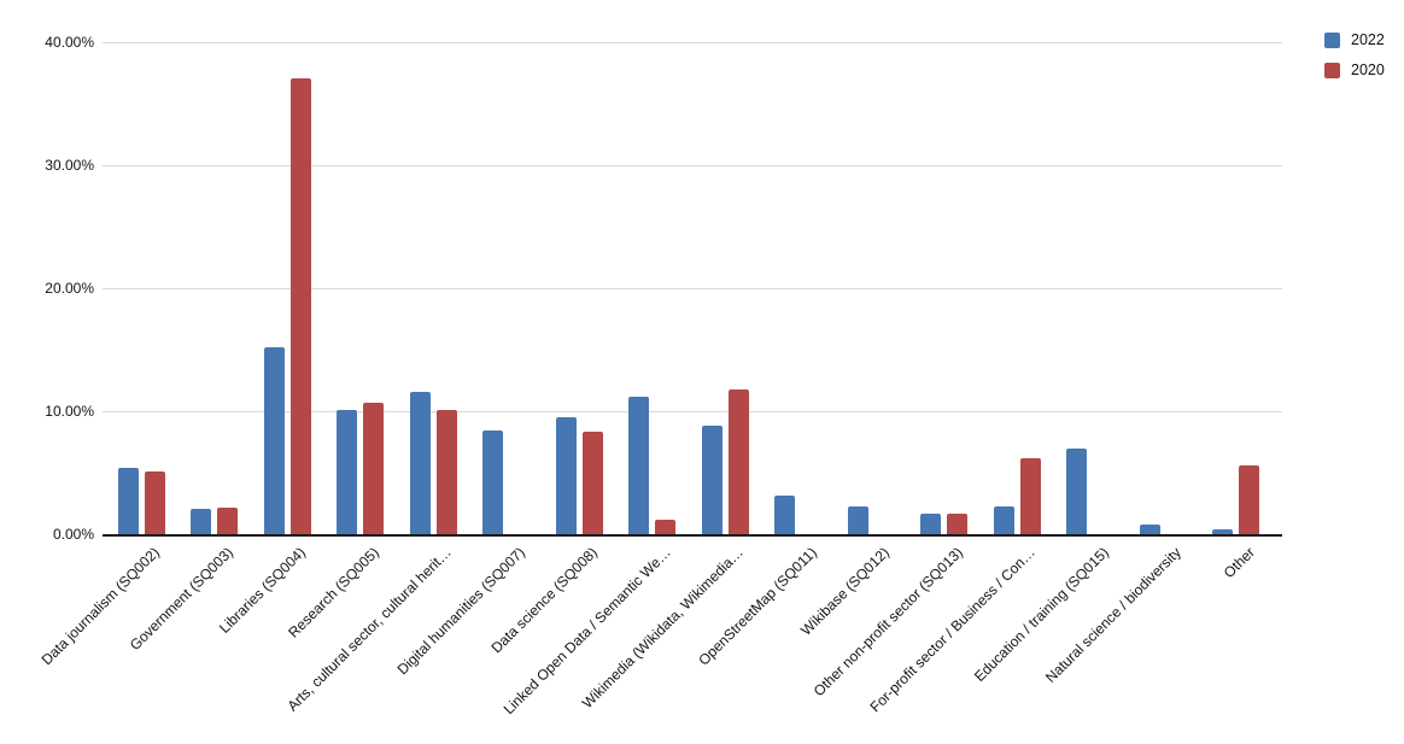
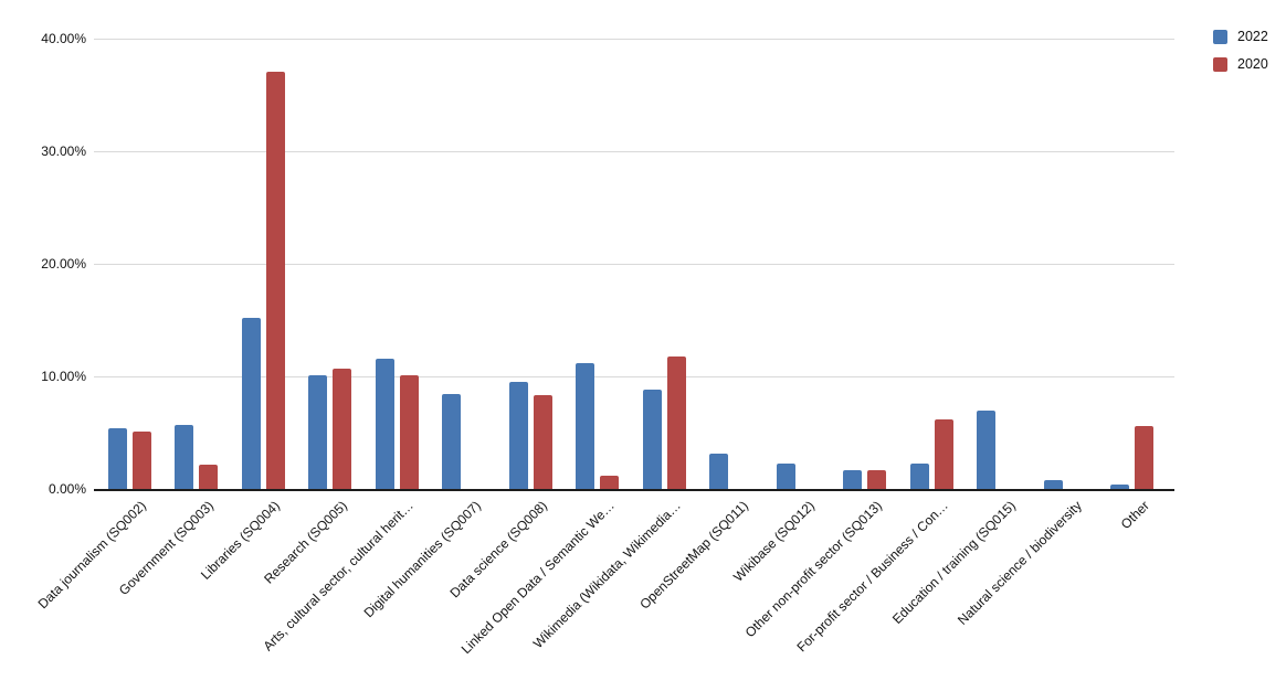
2022/Government (SQ003): 2.1% -> 5.7%
